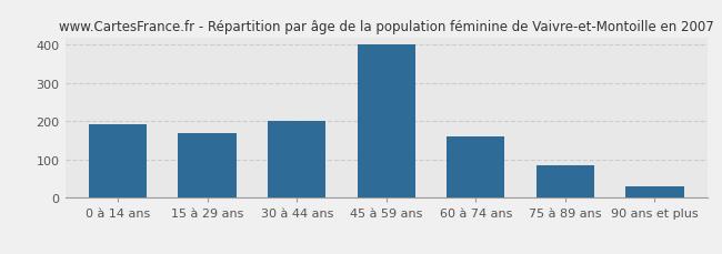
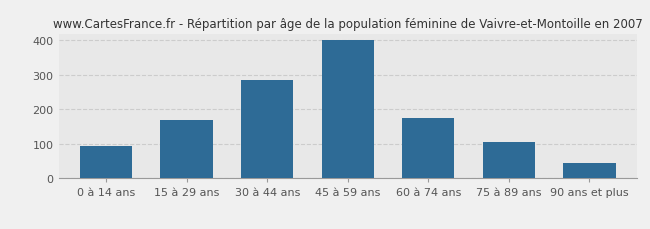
0 à 14 ans: 192 -> 95
30 à 44 ans: 200 -> 285
60 à 74 ans: 160 -> 175
75 à 89 ans: 85 -> 105
90 ans et plus: 30 -> 45
